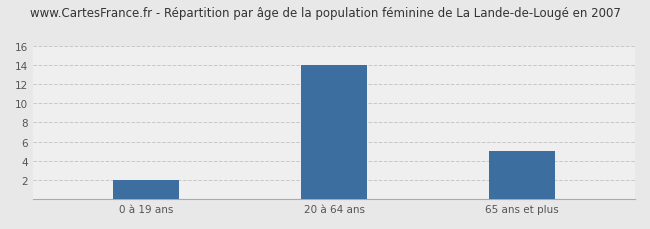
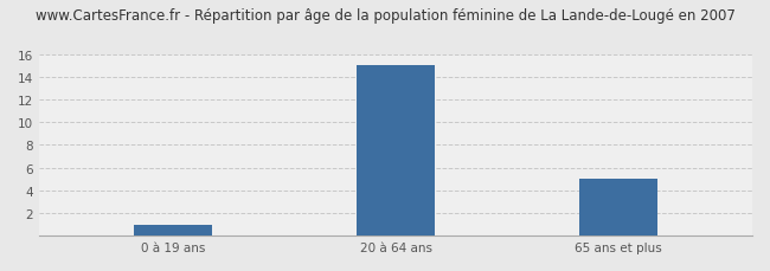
0 à 19 ans: 2 -> 1
20 à 64 ans: 14 -> 15
